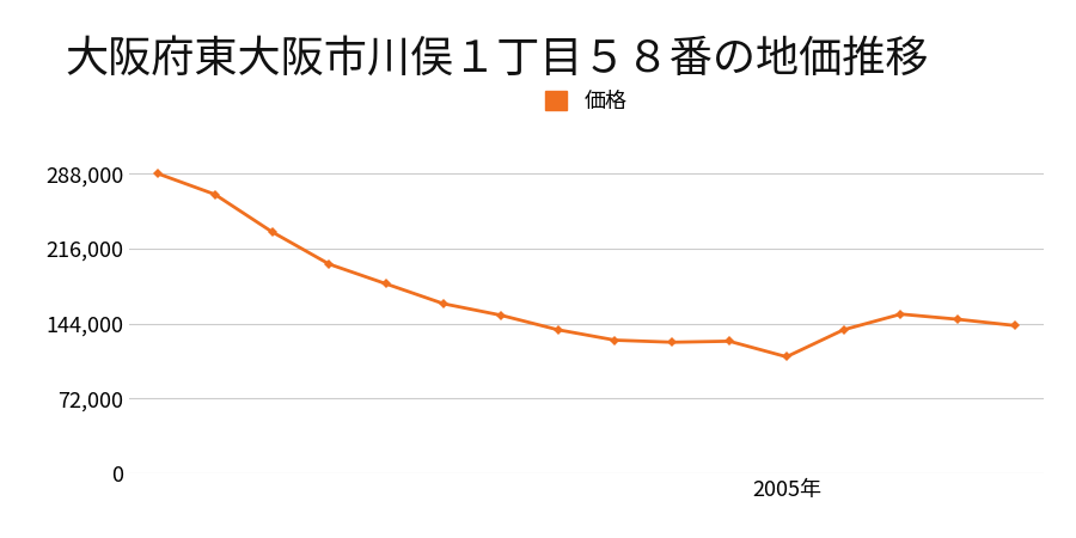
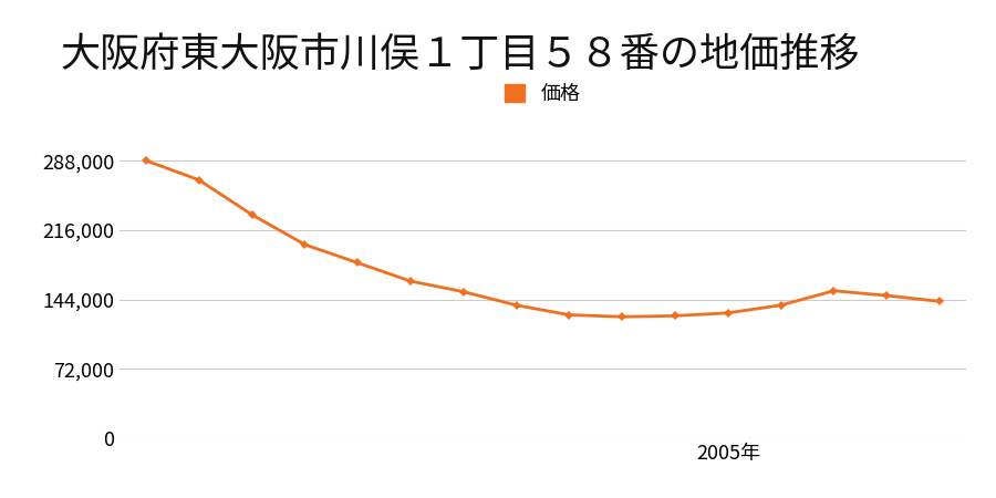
2005年: 112,000 -> 130,000
